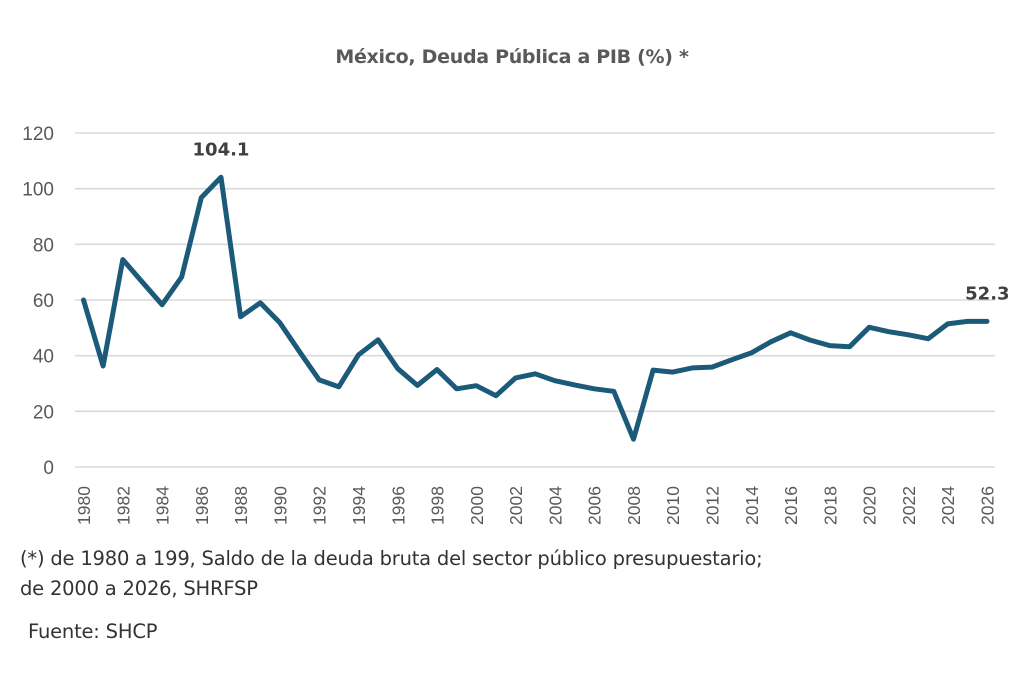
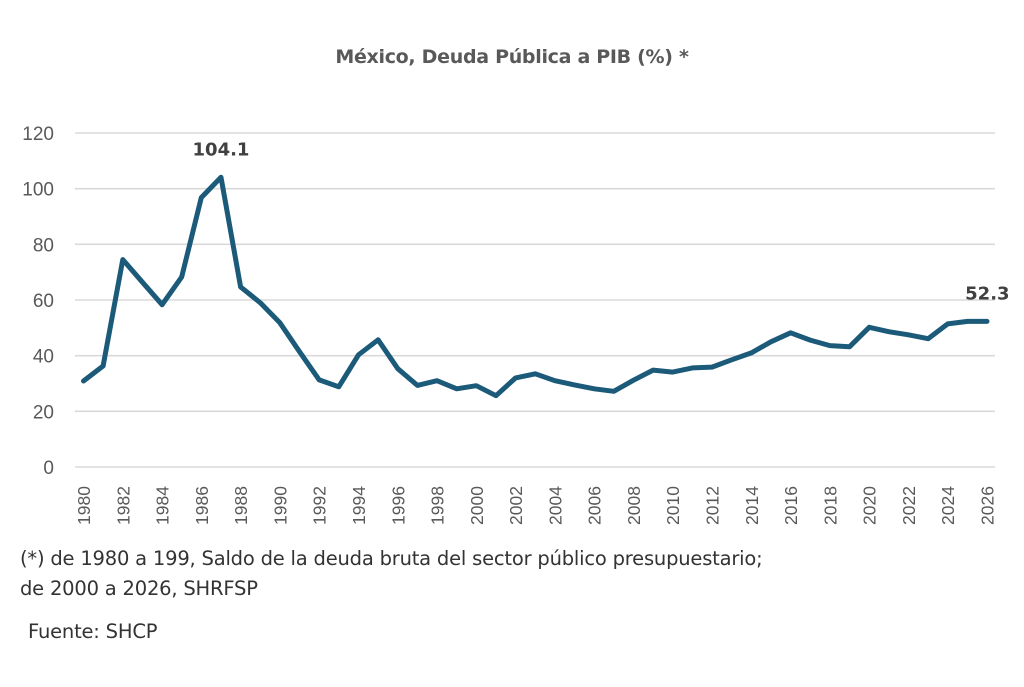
1980: 60 -> 31
1988: 54 -> 65
1998: 35 -> 31
2008: 10 -> 31
